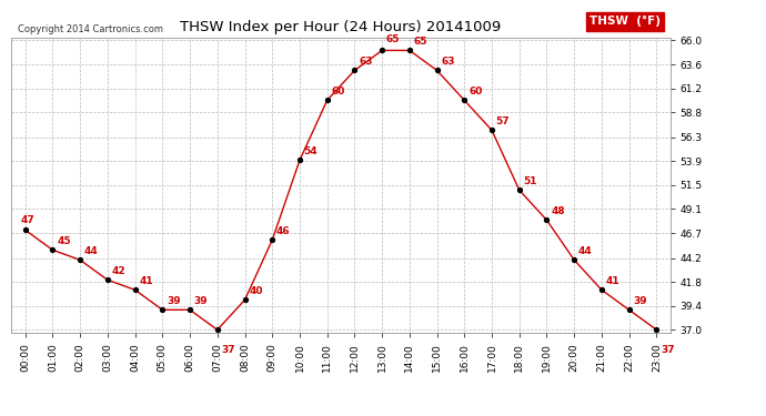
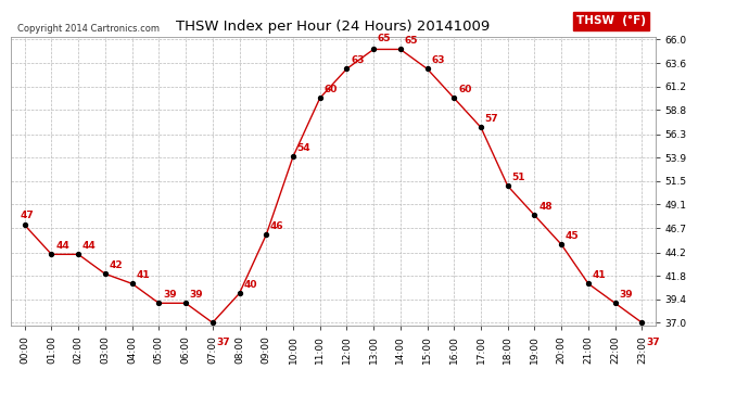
01:00: 45 -> 44
20:00: 44 -> 45
